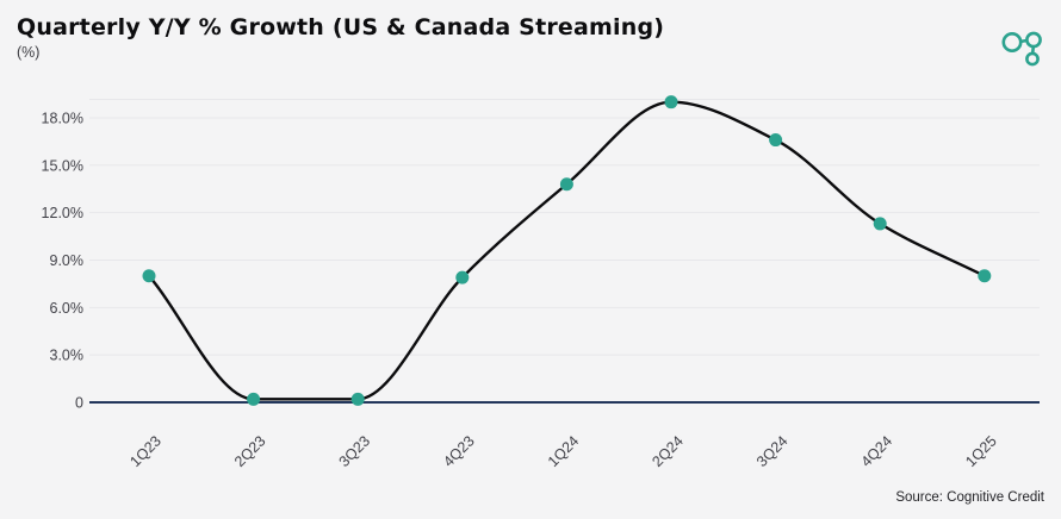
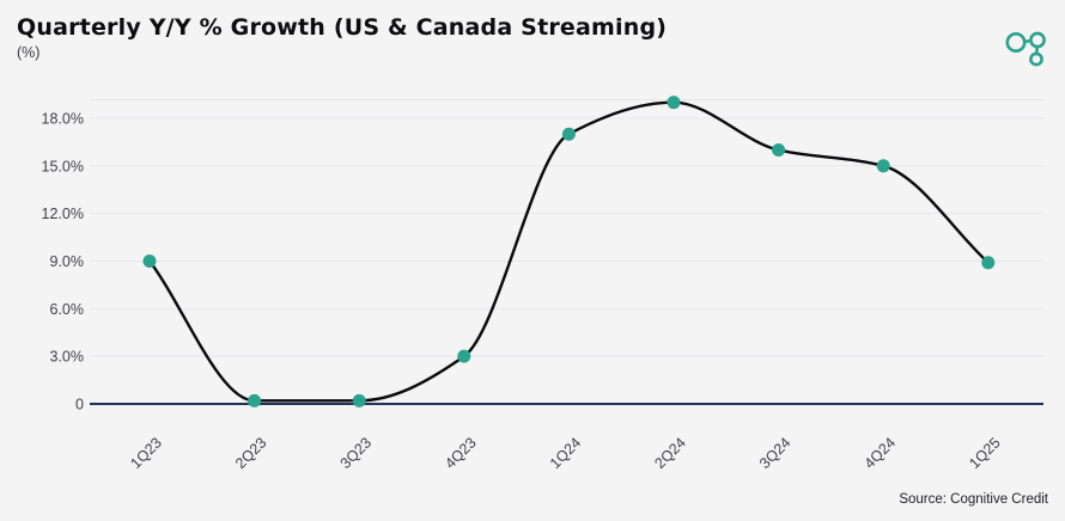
1Q23: 8.0% -> 9.0%
4Q23: 7.9% -> 3.0%
1Q24: 13.8% -> 17.0%
3Q24: 16.6% -> 16.0%
4Q24: 11.3% -> 15.0%
1Q25: 8.0% -> 8.9%
